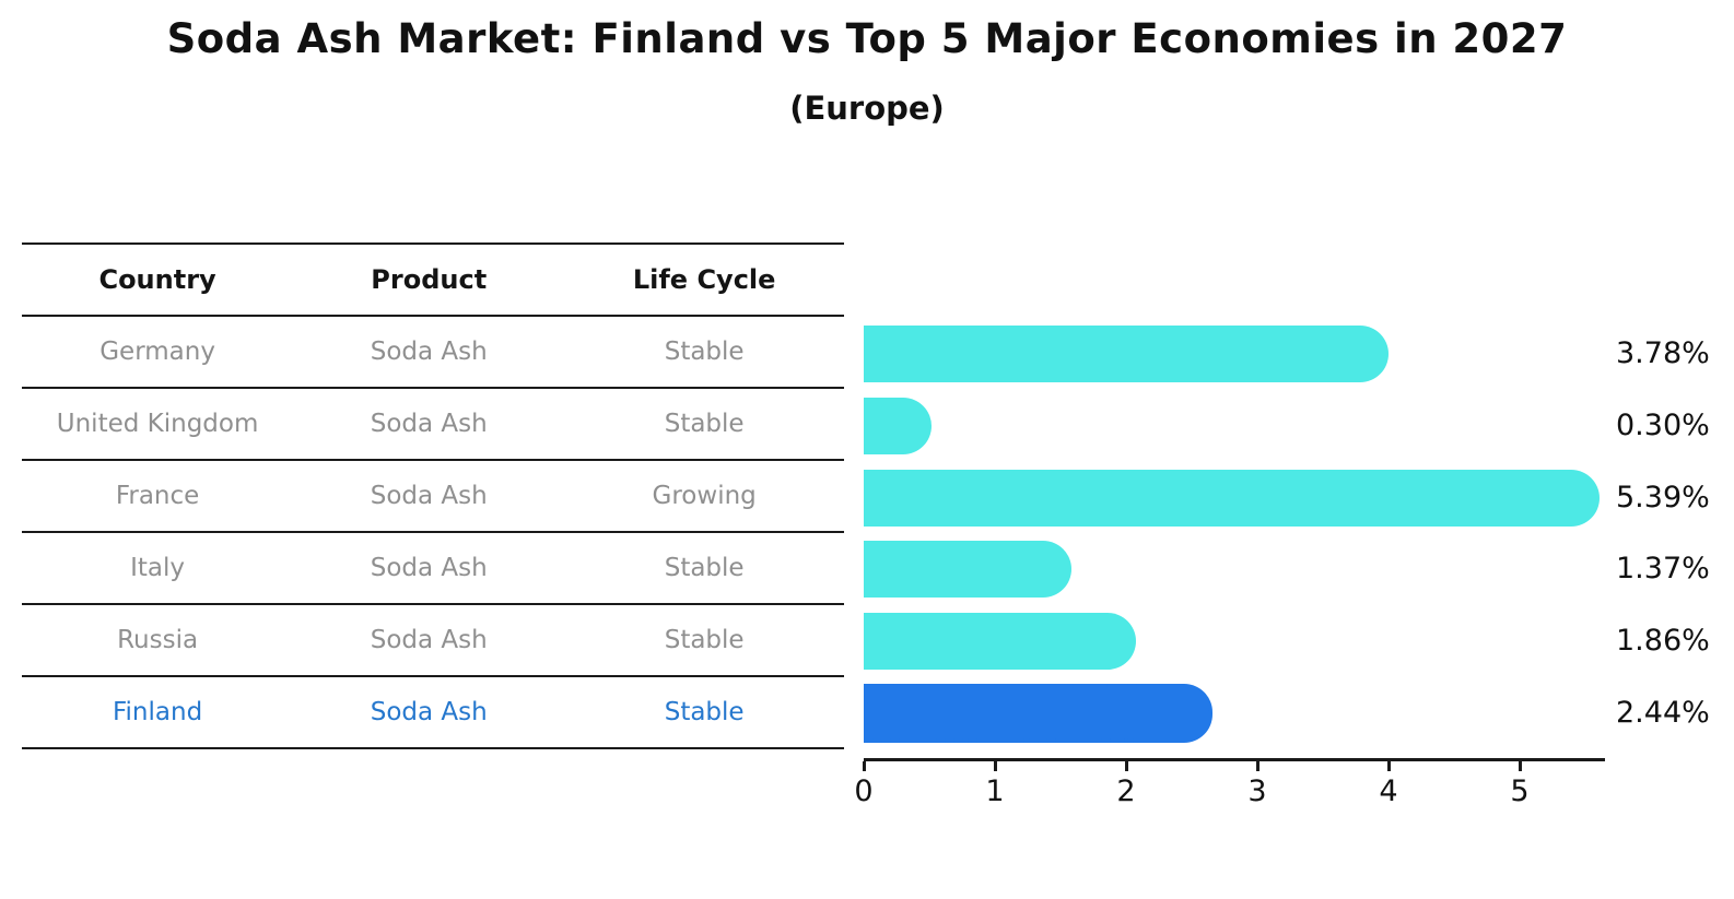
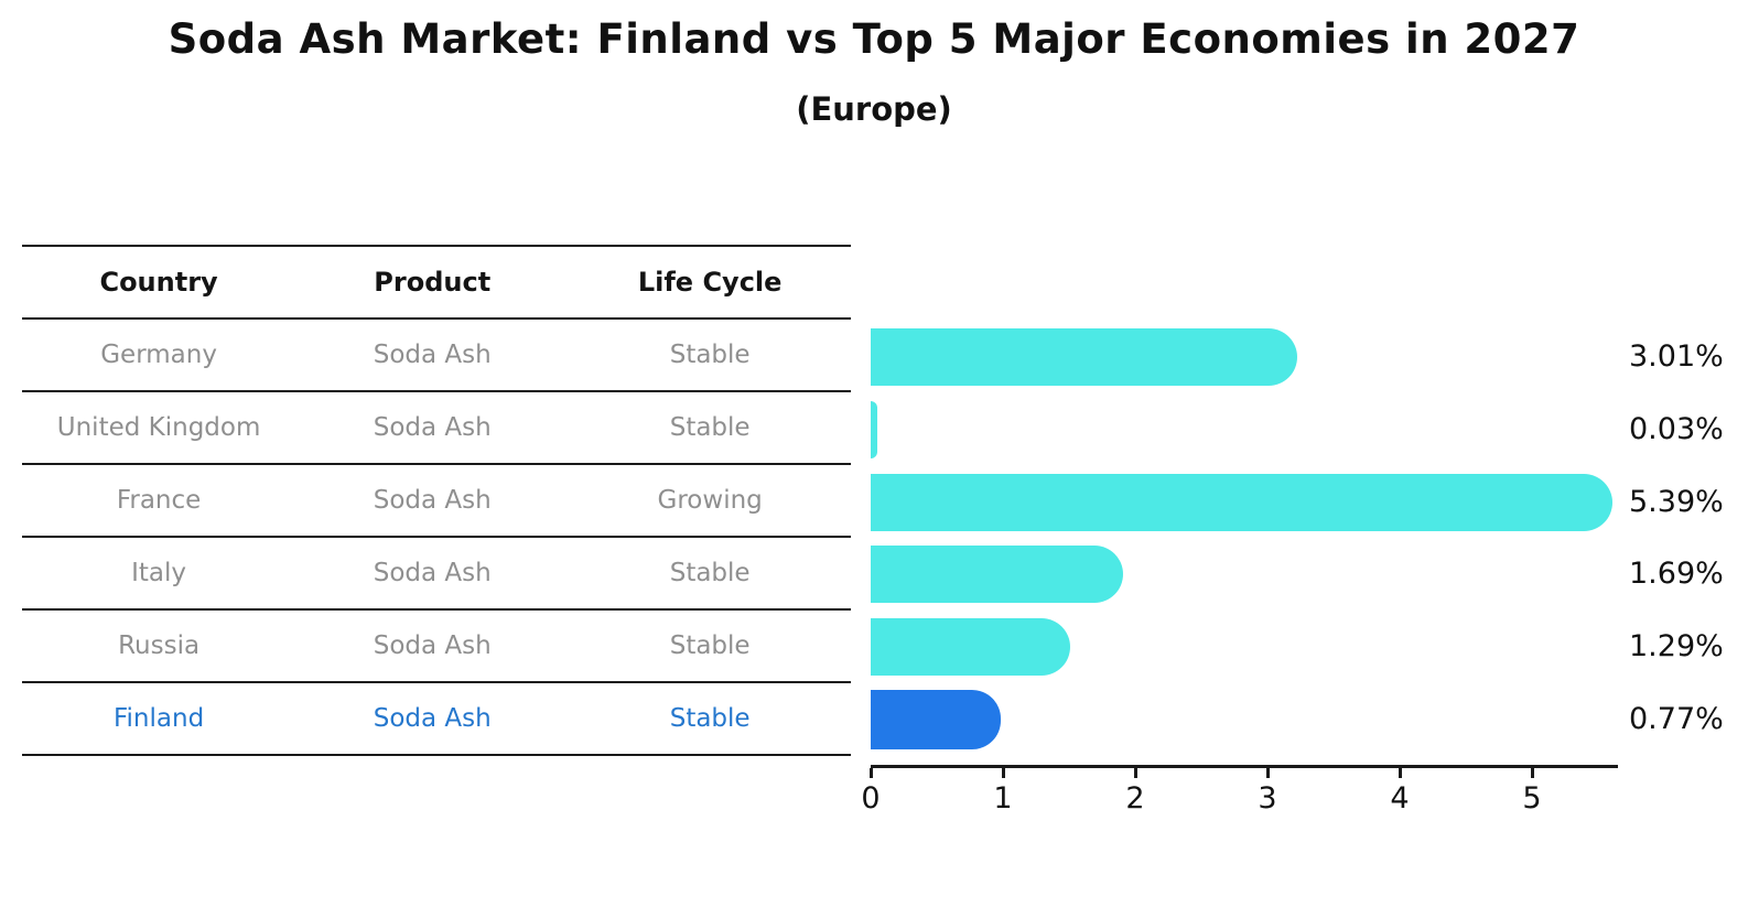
Germany: 3.78% -> 3.01%
United Kingdom: 0.30% -> 0.03%
Italy: 1.37% -> 1.69%
Russia: 1.86% -> 1.29%
Finland: 2.44% -> 0.77%
